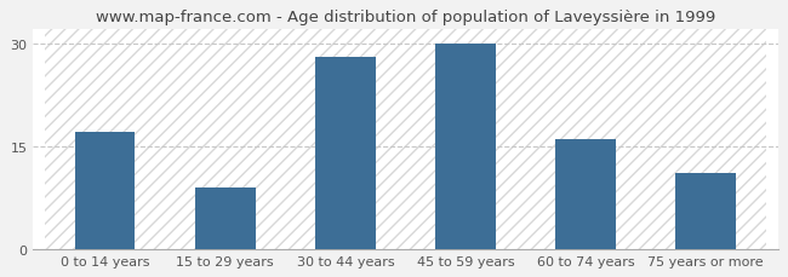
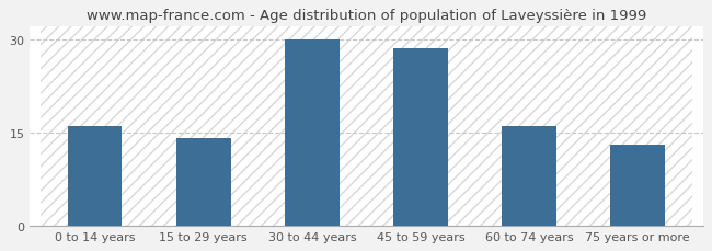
0 to 14 years: 17.0 -> 16.0
15 to 29 years: 9.0 -> 14.0
30 to 44 years: 28.0 -> 30.0
45 to 59 years: 30.0 -> 28.5
75 years or more: 11.0 -> 13.0
